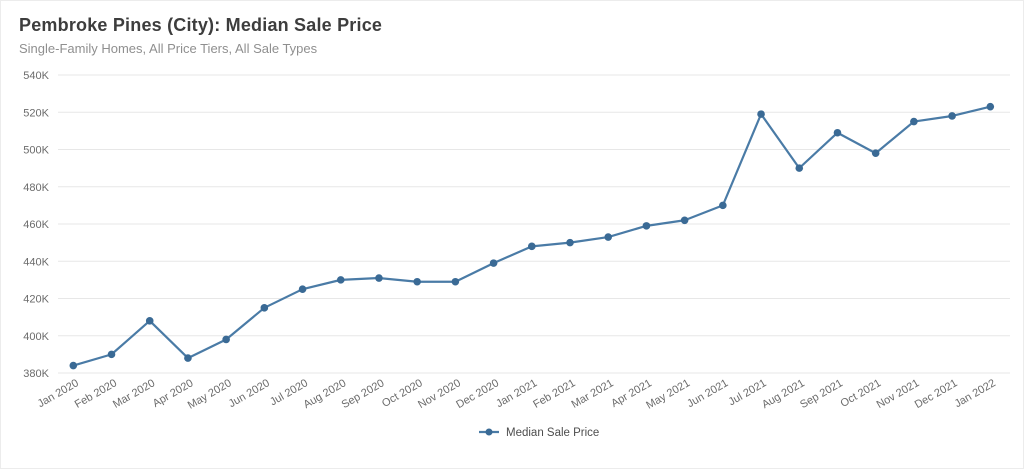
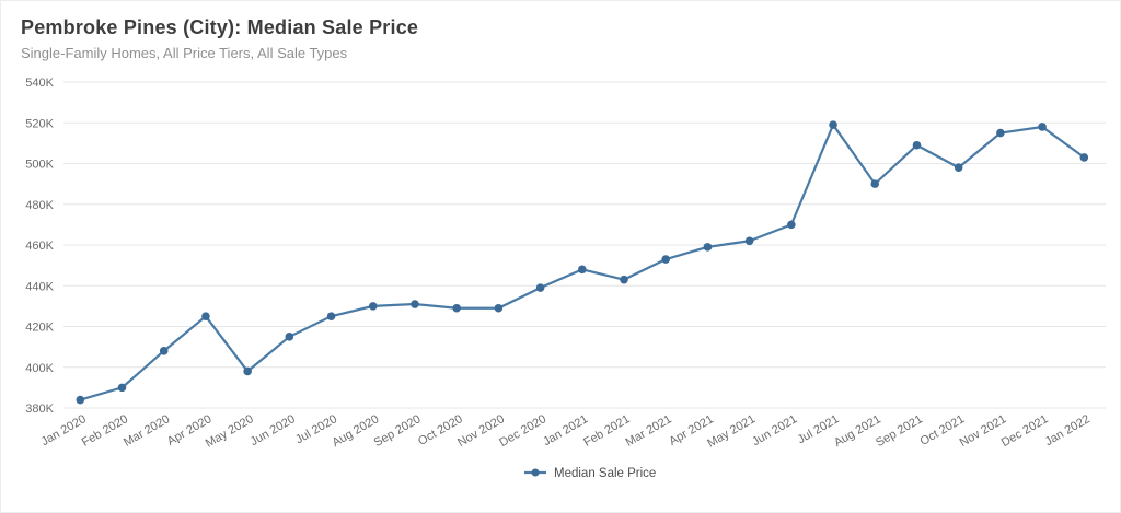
Apr 2020: 388K -> 425K
Feb 2021: 450K -> 443K
Jan 2022: 523K -> 503K
